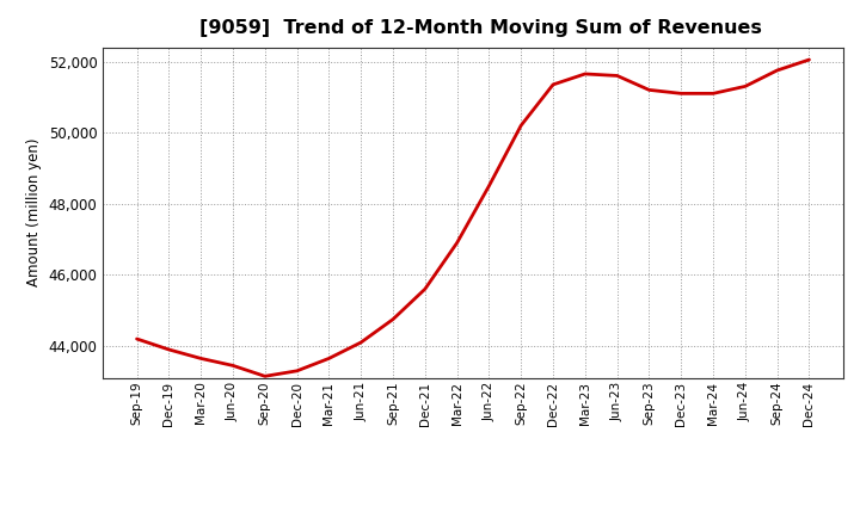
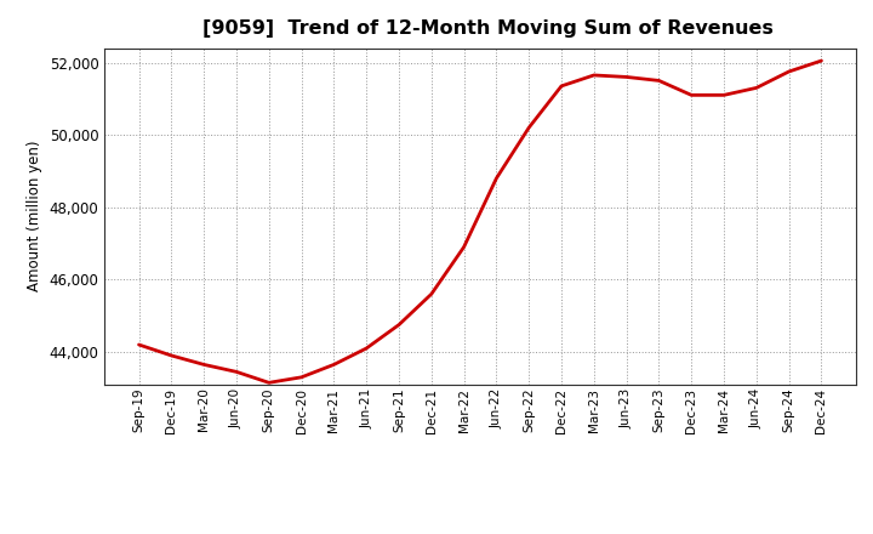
Jun-22: 48,500 -> 48,800
Sep-23: 51,200 -> 51,500
